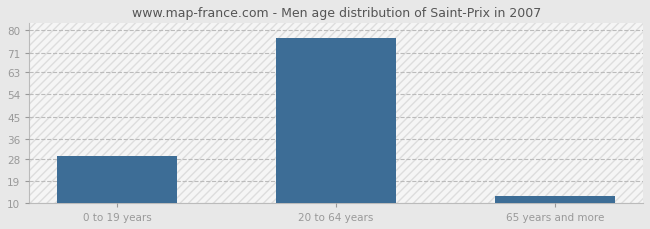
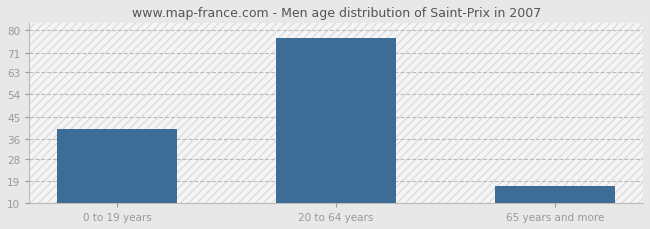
0 to 19 years: 29 -> 40
65 years and more: 13 -> 17
